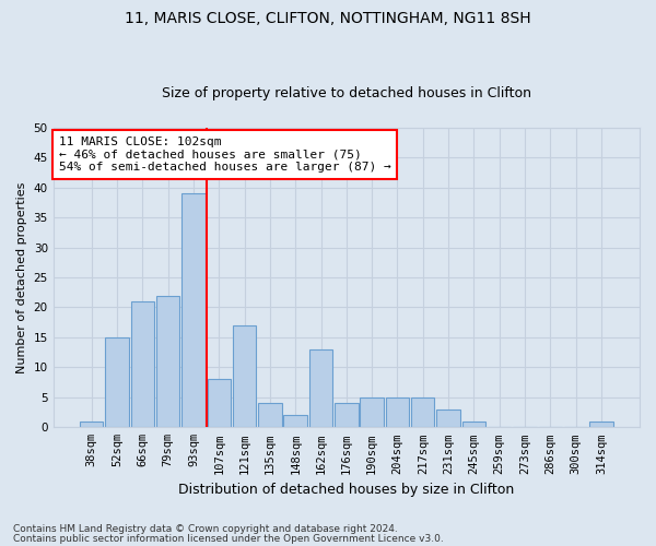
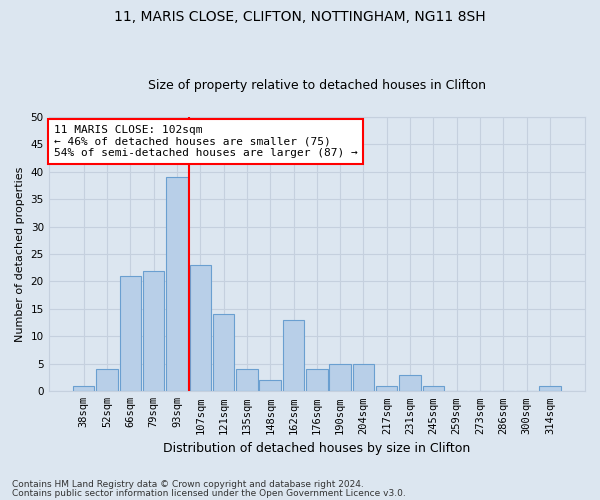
52sqm: 15 -> 4
107sqm: 8 -> 23
121sqm: 17 -> 14
217sqm: 5 -> 1
